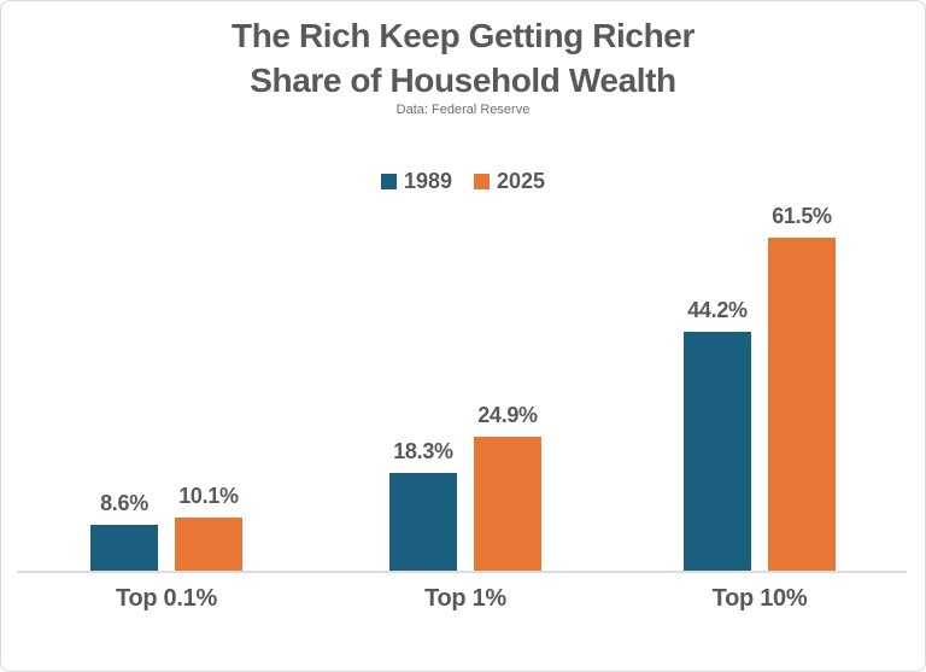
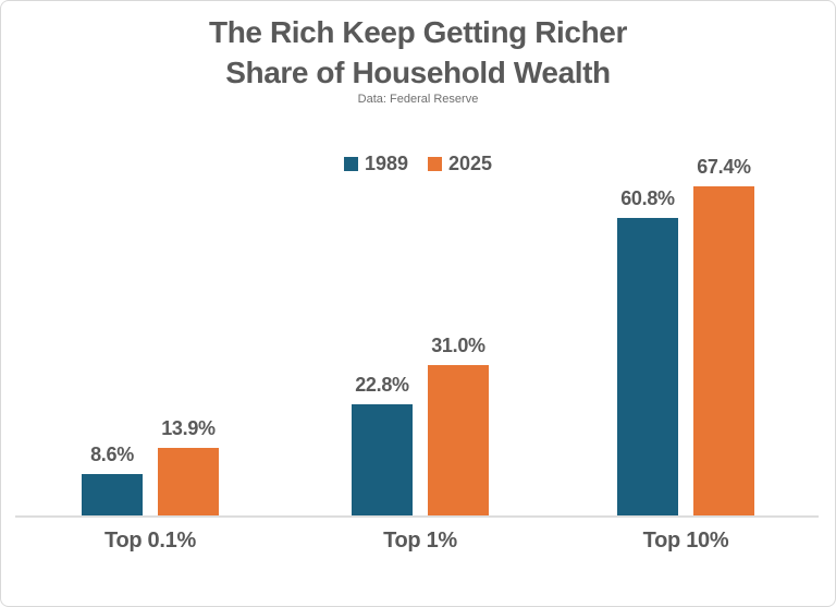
2025/Top 0.1%: 10.1% -> 13.9%
1989/Top 1%: 18.3% -> 22.8%
2025/Top 1%: 24.9% -> 31.0%
1989/Top 10%: 44.2% -> 60.8%
2025/Top 10%: 61.5% -> 67.4%
